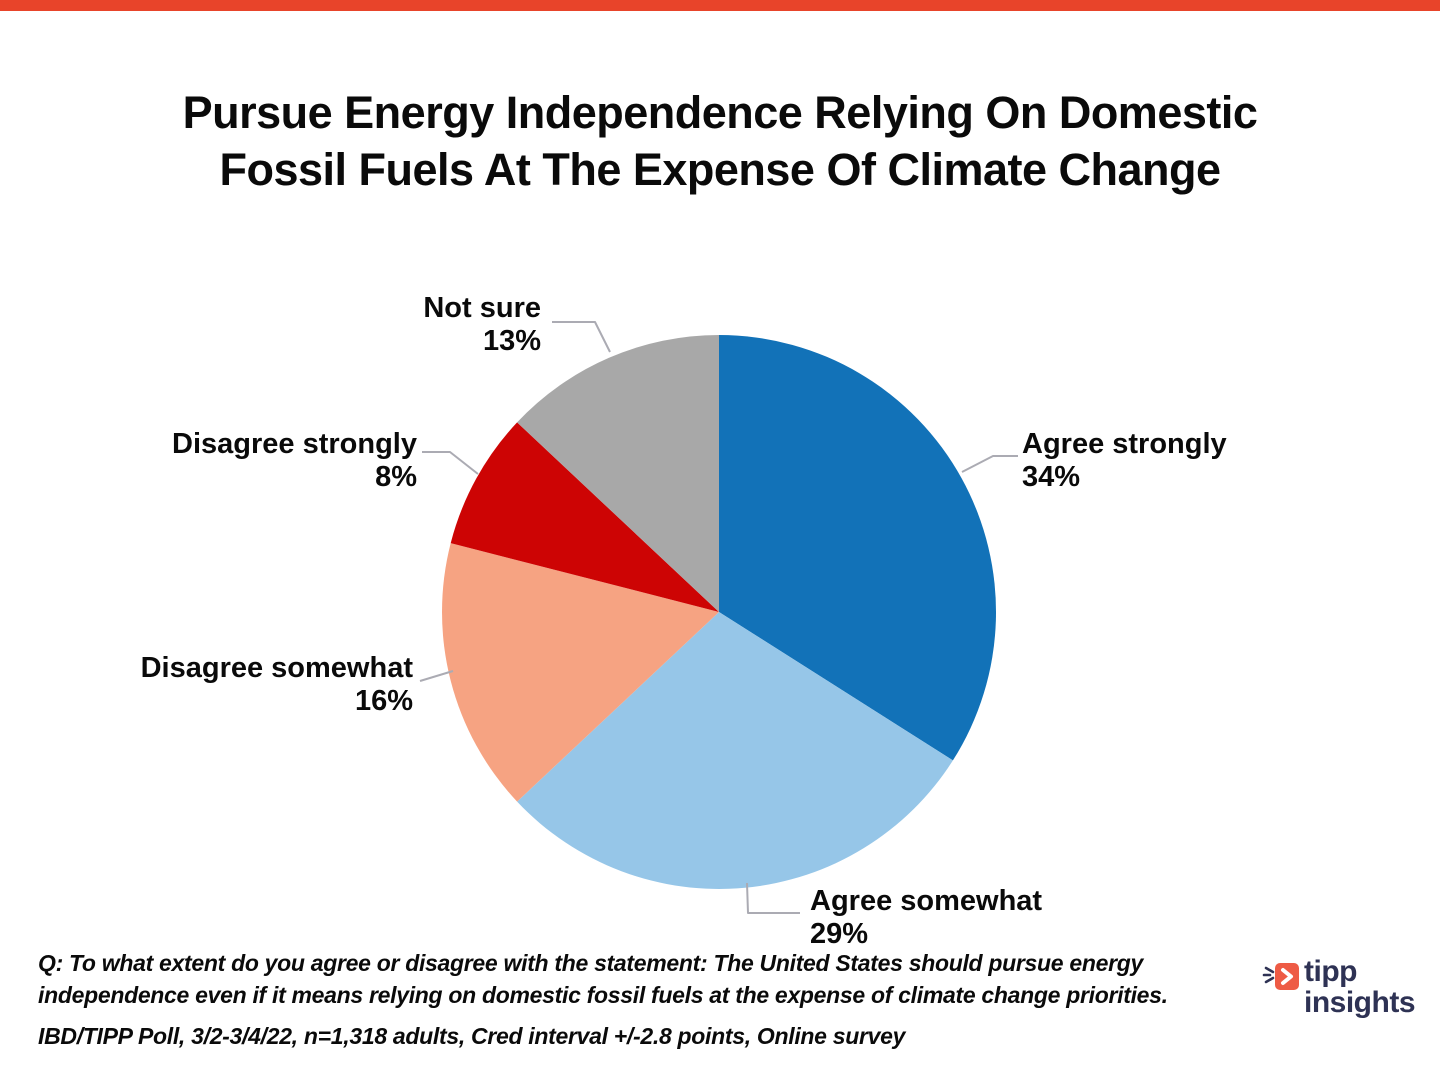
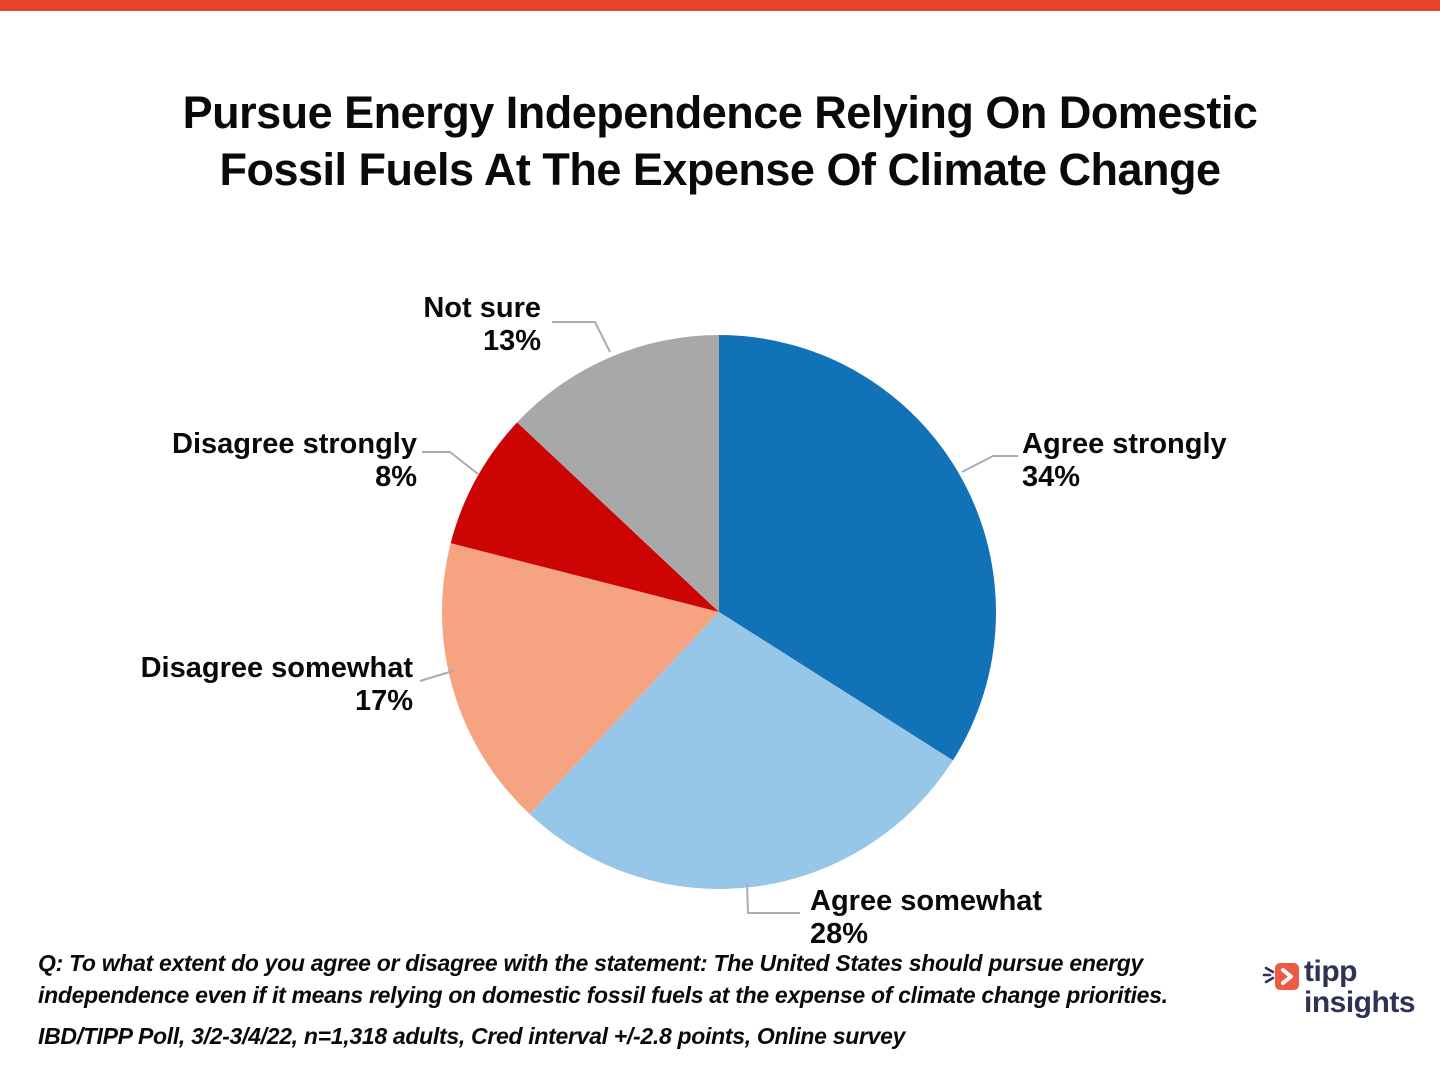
Agree somewhat: 29% -> 28%
Disagree somewhat: 16% -> 17%
